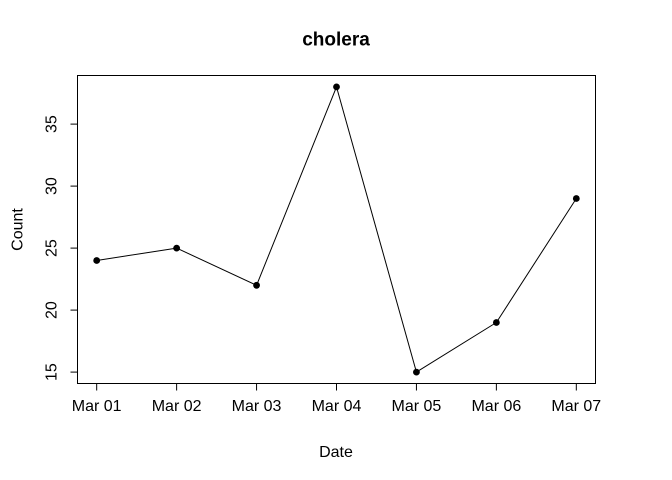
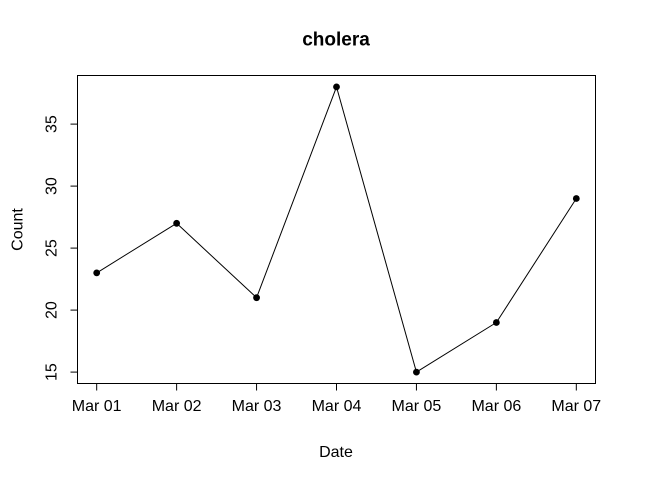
Mar 01: 24 -> 23
Mar 02: 25 -> 27
Mar 03: 22 -> 21
